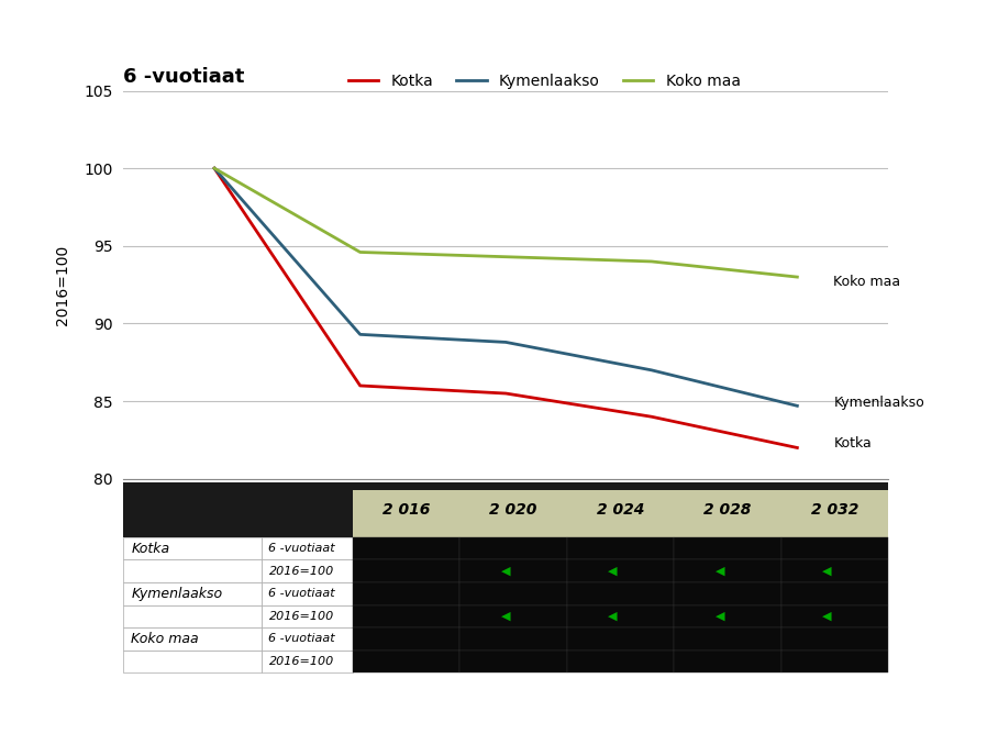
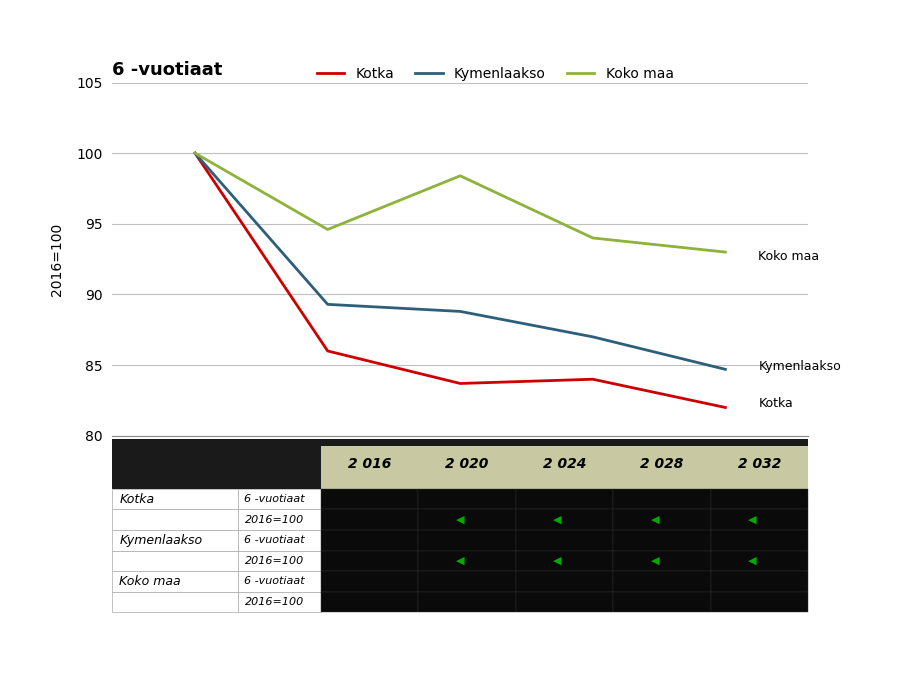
Kotka/2024: 85.5 -> 83.7
Koko maa/2024: 94.3 -> 98.4
